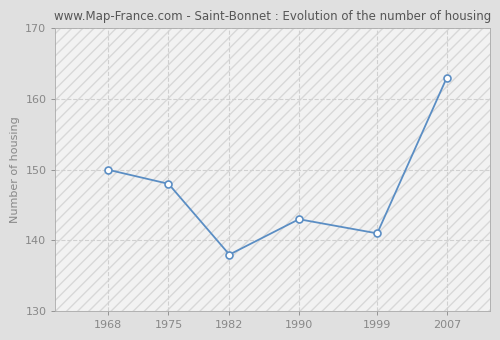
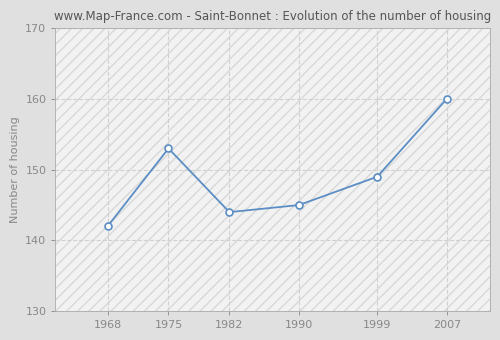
1968: 150 -> 142
1975: 148 -> 153
1982: 138 -> 144
1990: 143 -> 145
1999: 141 -> 149
2007: 163 -> 160
